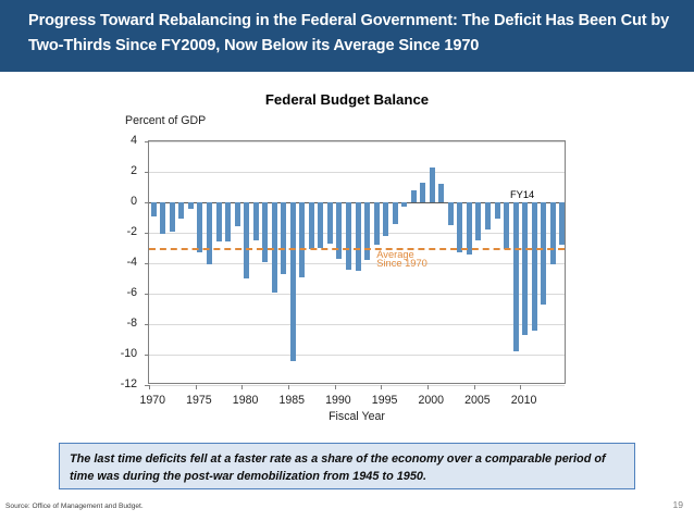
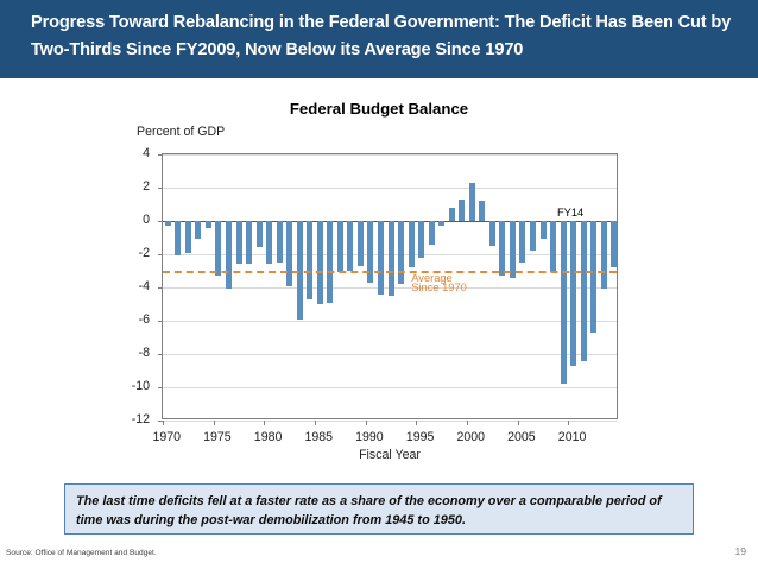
1970: -0.9 -> -0.3
1980: -5.0 -> -2.6
1985: -10.4 -> -5.0
